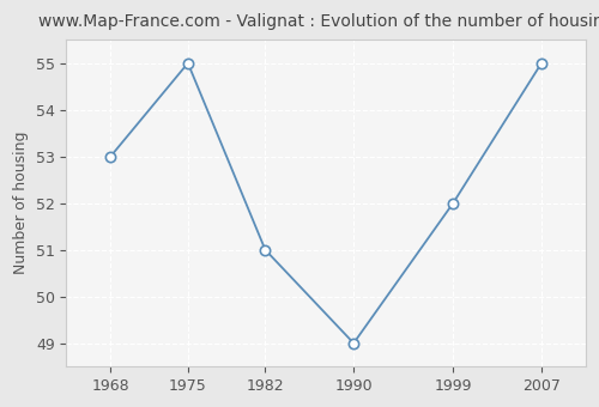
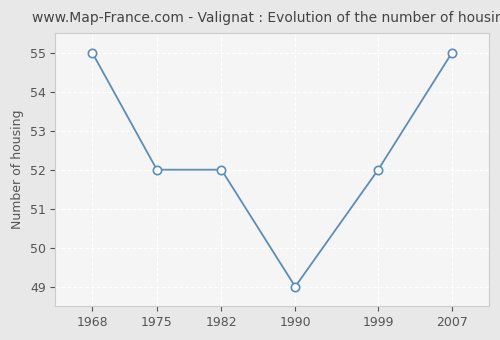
1968: 53 -> 55
1975: 55 -> 52
1982: 51 -> 52
